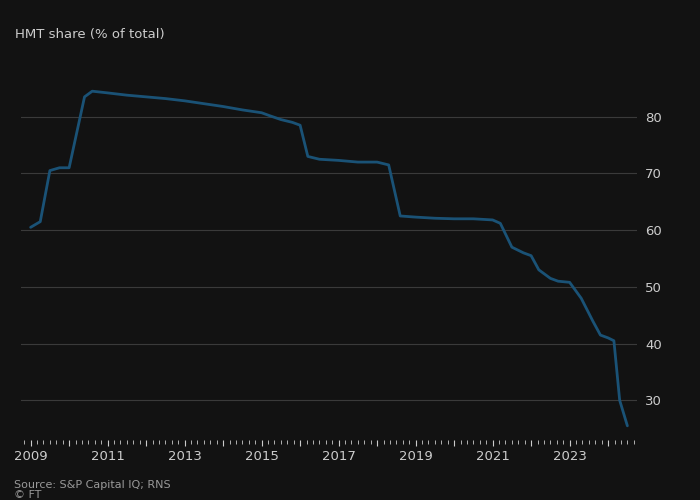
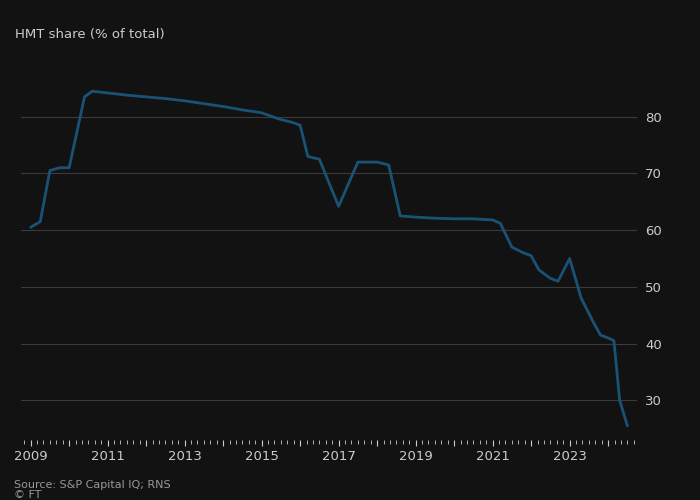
2017: 72.3 -> 64.2
2023: 50.8 -> 55.0
